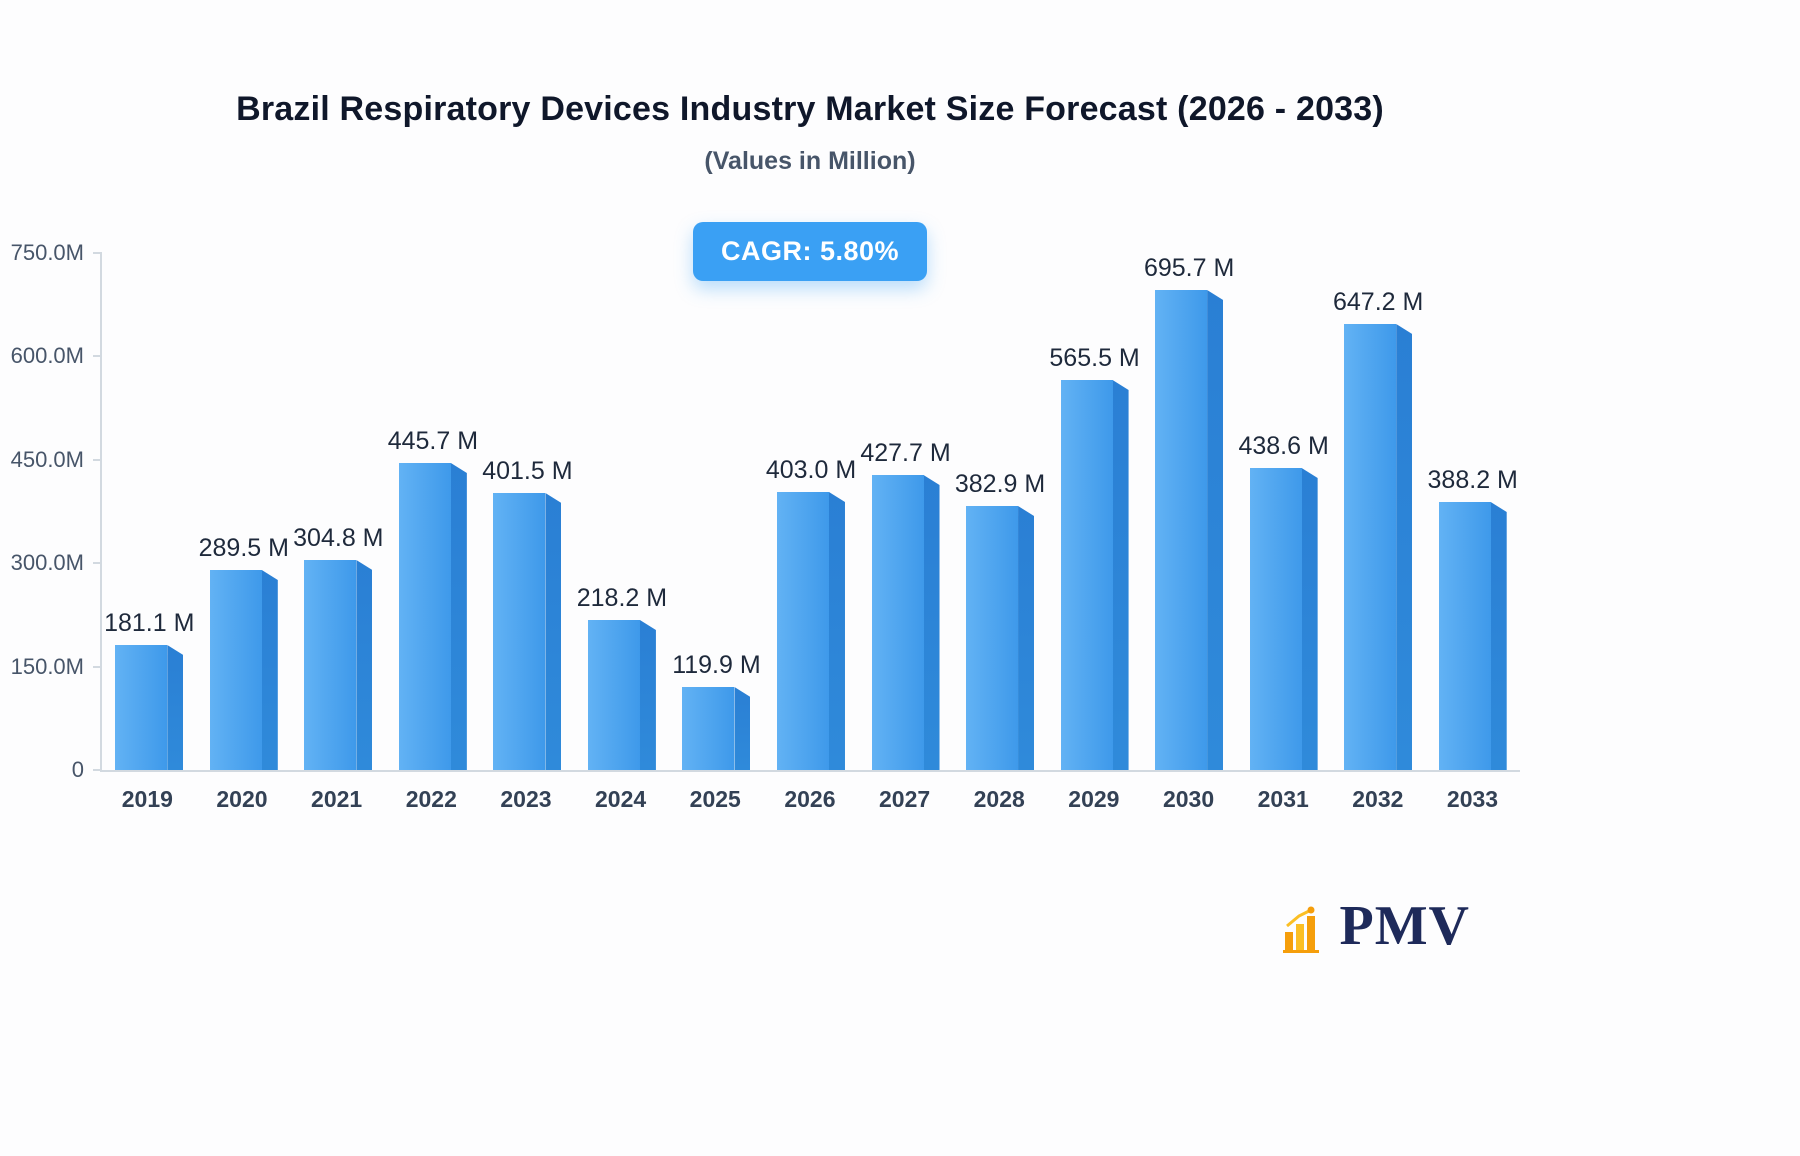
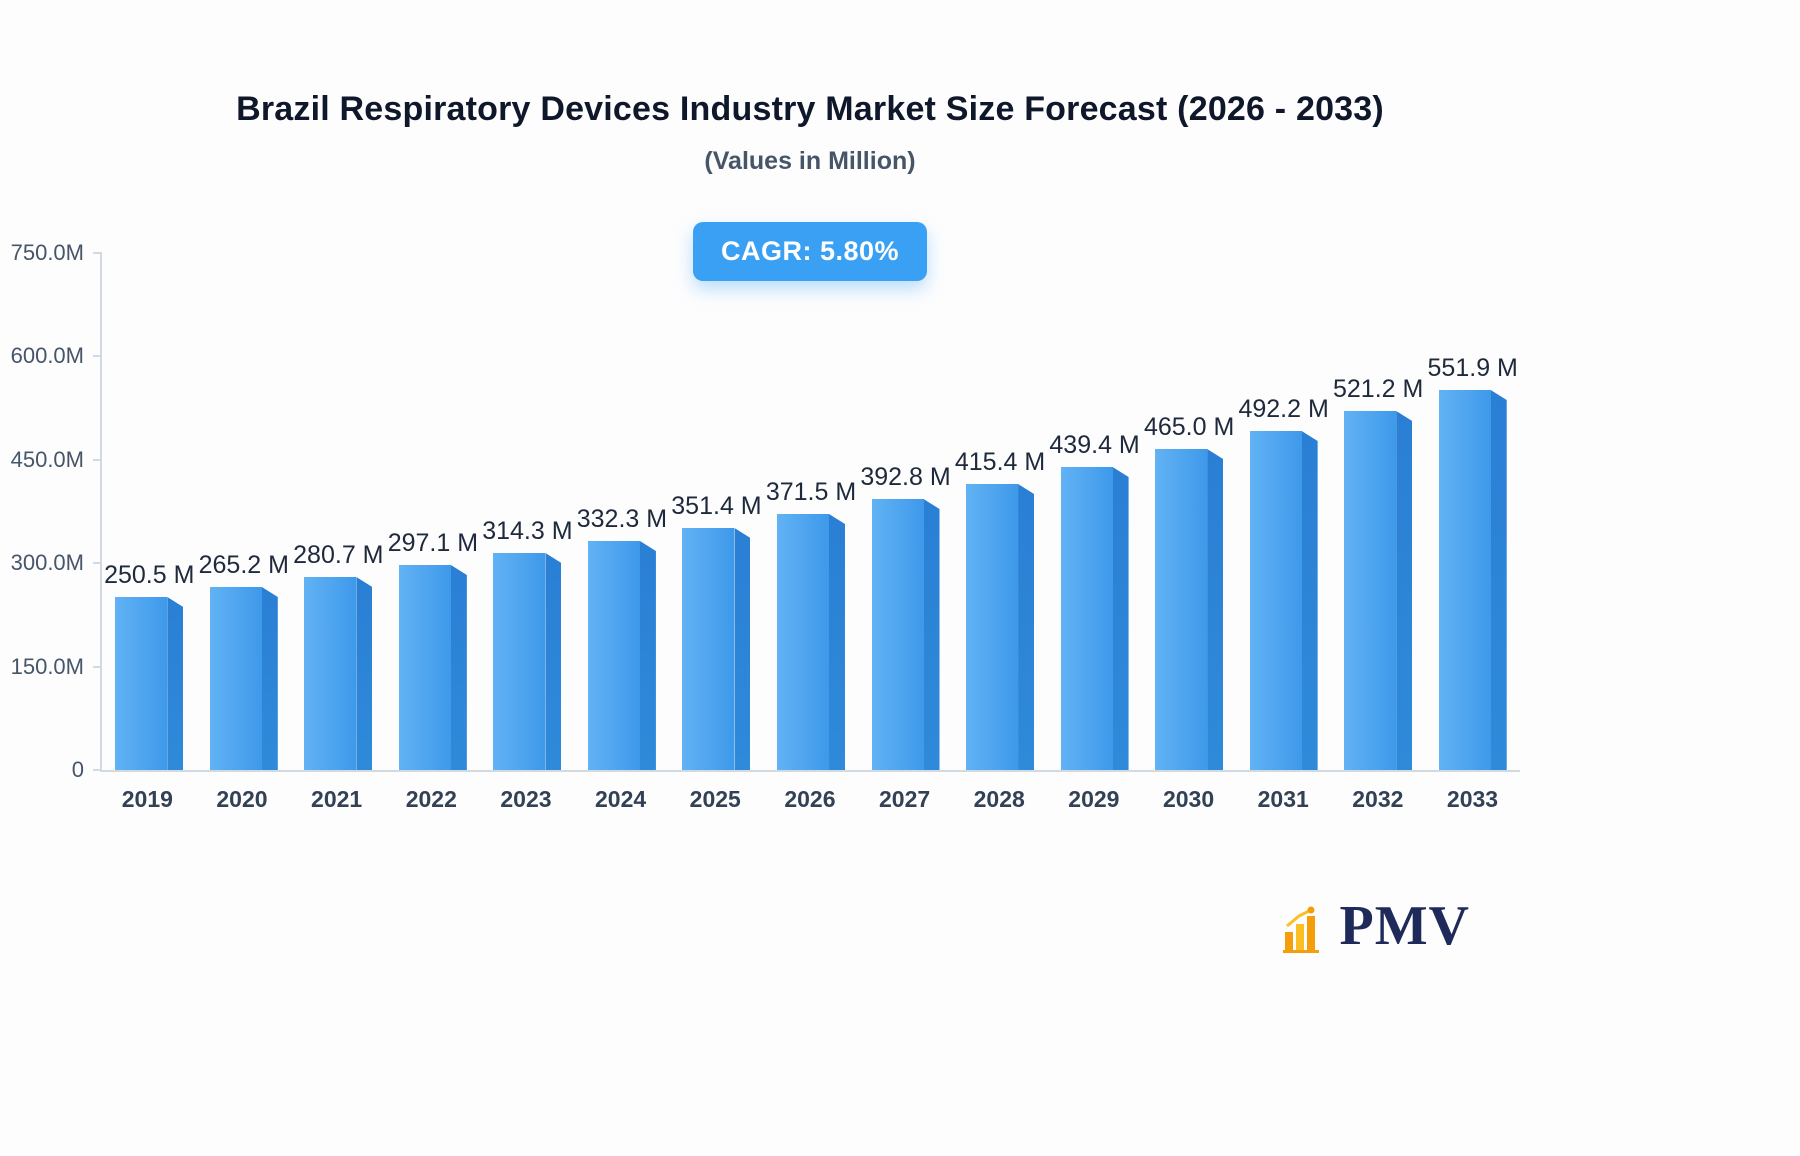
2019: 181.1 -> 250.5
2020: 289.5 -> 265.2
2021: 304.8 -> 280.7
2022: 445.7 -> 297.1
2023: 401.5 -> 314.3
2024: 218.2 -> 332.3
2025: 119.9 -> 351.4
2026: 403.0 -> 371.5
2027: 427.7 -> 392.8
2028: 382.9 -> 415.4
2029: 565.5 -> 439.4
2030: 695.7 -> 465.0
2031: 438.6 -> 492.2
2032: 647.2 -> 521.2
2033: 388.2 -> 551.9
